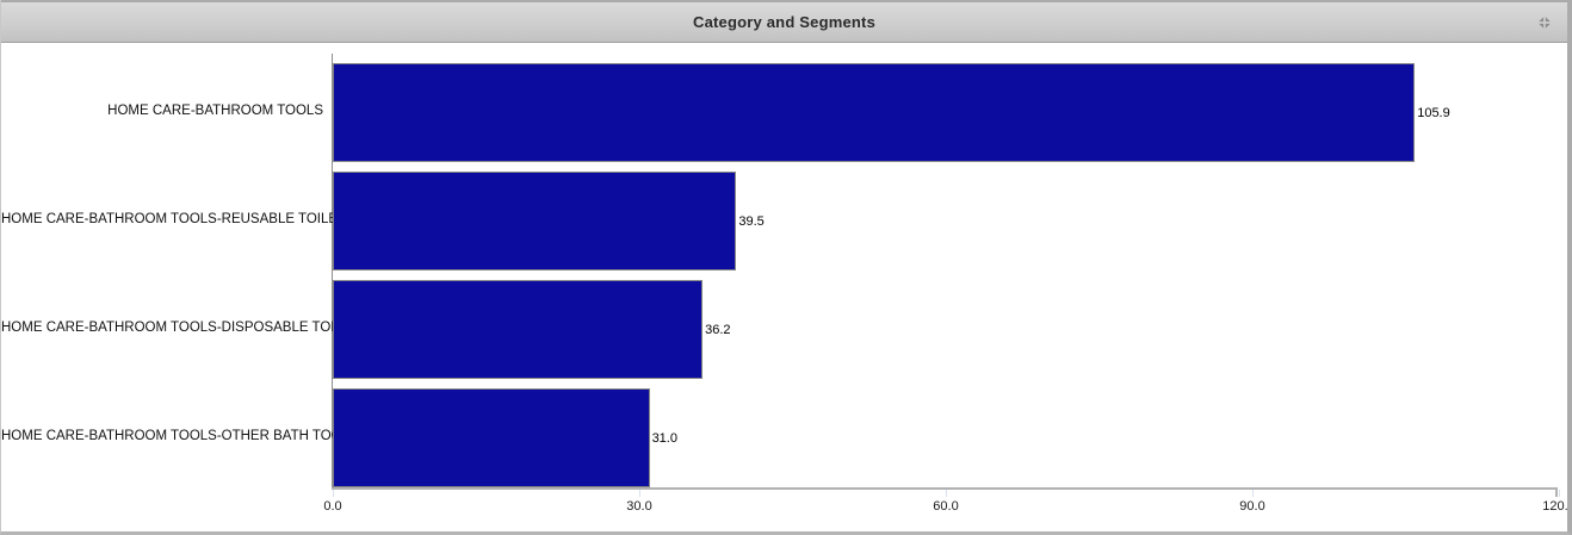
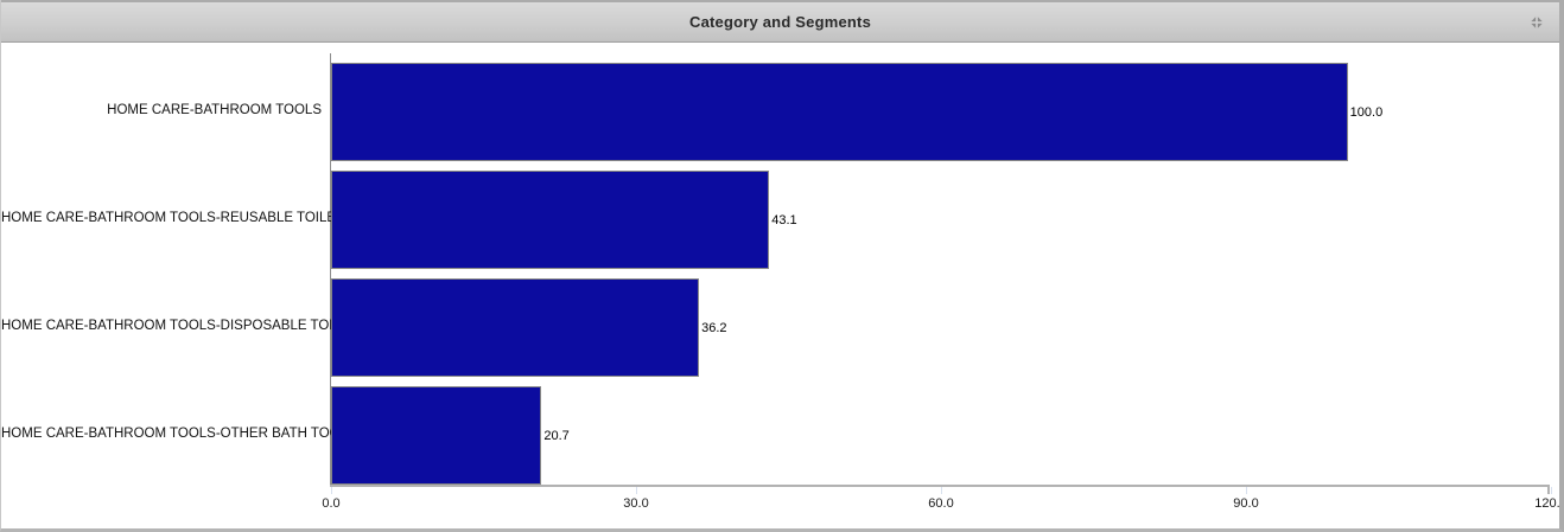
HOME CARE-BATHROOM TOOLS: 105.9 -> 100.0
HOME CARE-BATHROOM TOOLS-REUSABLE TOILET...: 39.5 -> 43.1
HOME CARE-BATHROOM TOOLS-OTHER BATH TOO...: 31.0 -> 20.7
